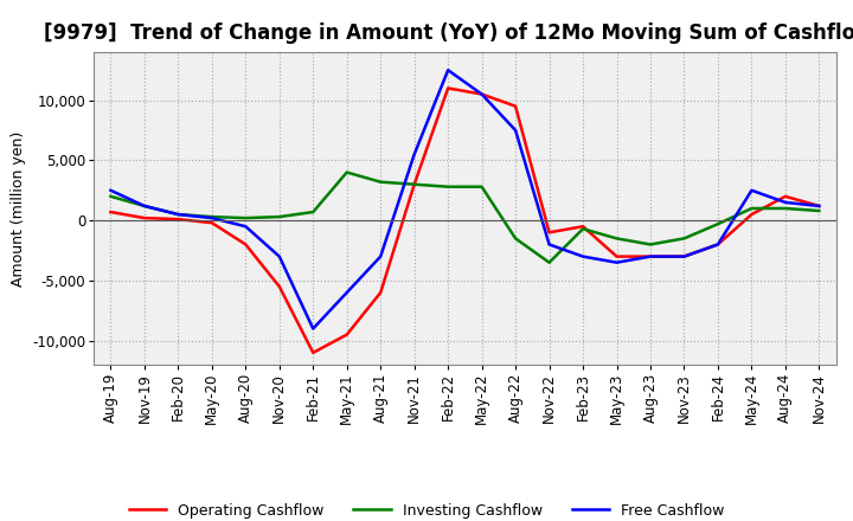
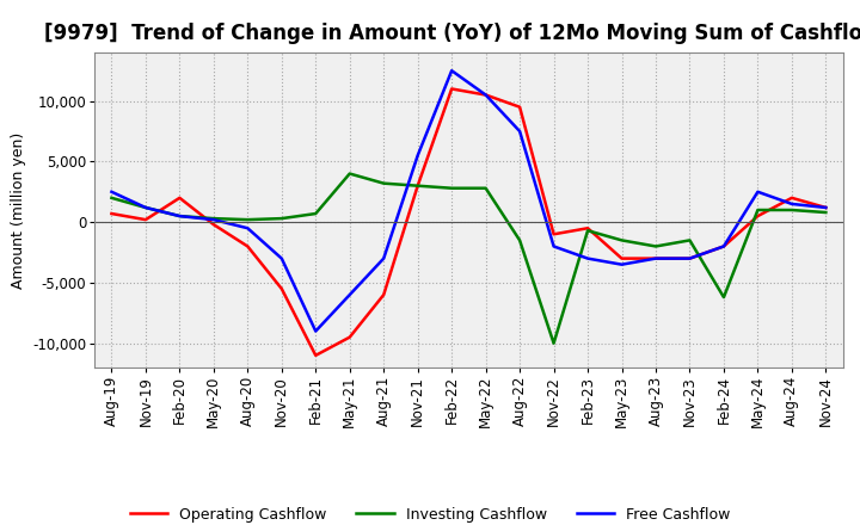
Operating Cashflow/Feb-20: 100 -> 2,000
Investing Cashflow/Nov-22: -3,500 -> -10,000
Investing Cashflow/Feb-24: -300 -> -6,200
